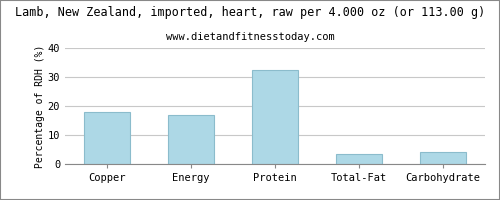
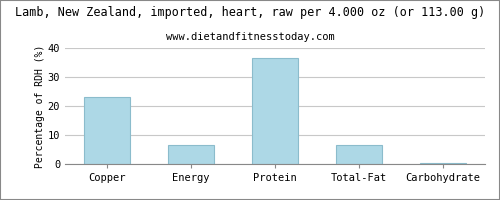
Copper: 18.0 -> 23.0
Energy: 17.0 -> 6.5
Protein: 32.5 -> 36.5
Total-Fat: 3.5 -> 6.5
Carbohydrate: 4.0 -> 0.5
